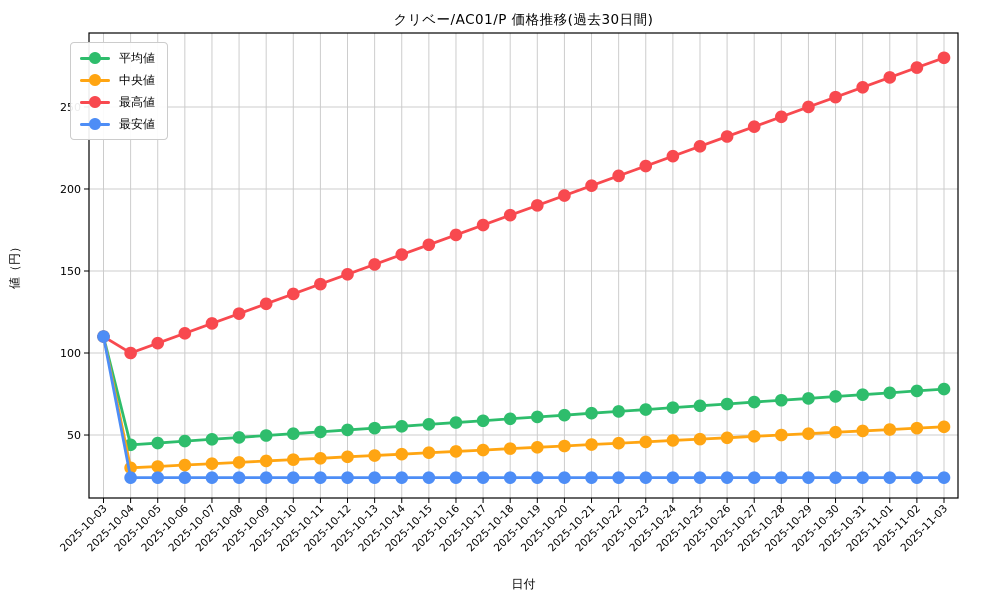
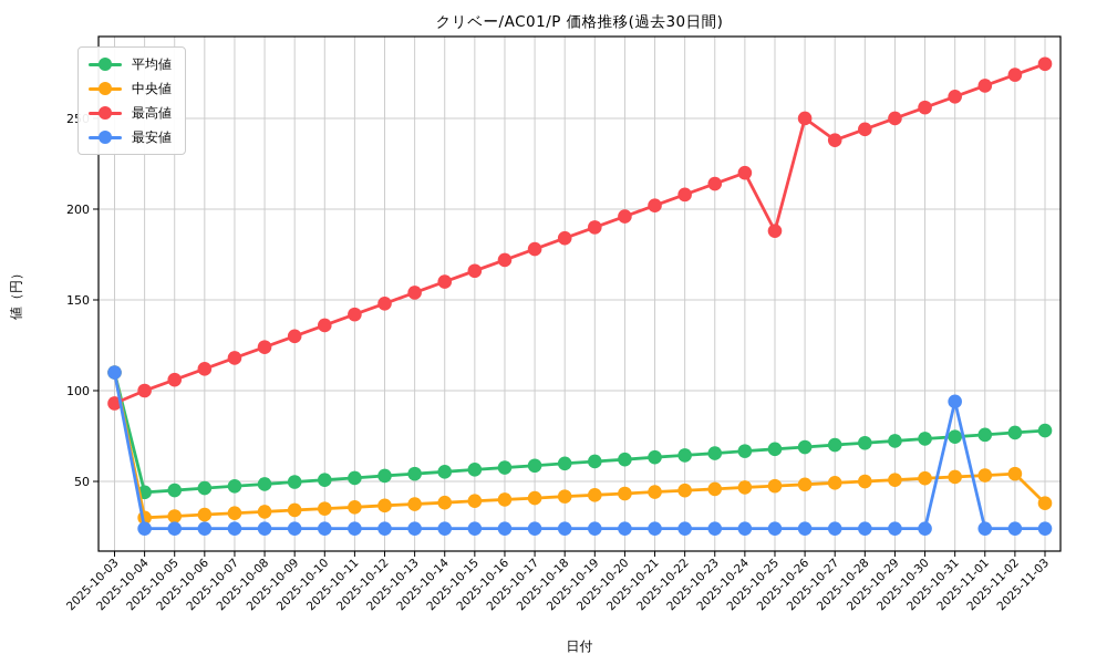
最高値/2025-10-03: 110 -> 93
最高値/2025-10-25: 226 -> 188
最高値/2025-10-26: 232 -> 250
最安値/2025-10-31: 24 -> 94
中央値/2025-11-03: 55 -> 38
